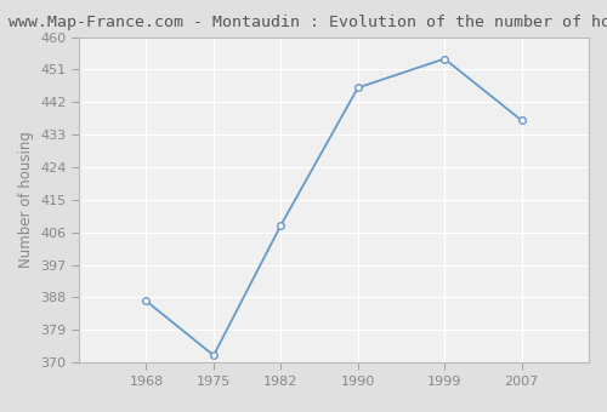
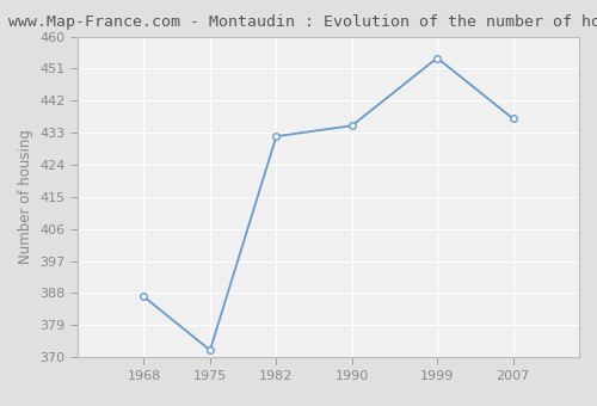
1982: 408 -> 432
1990: 446 -> 435
